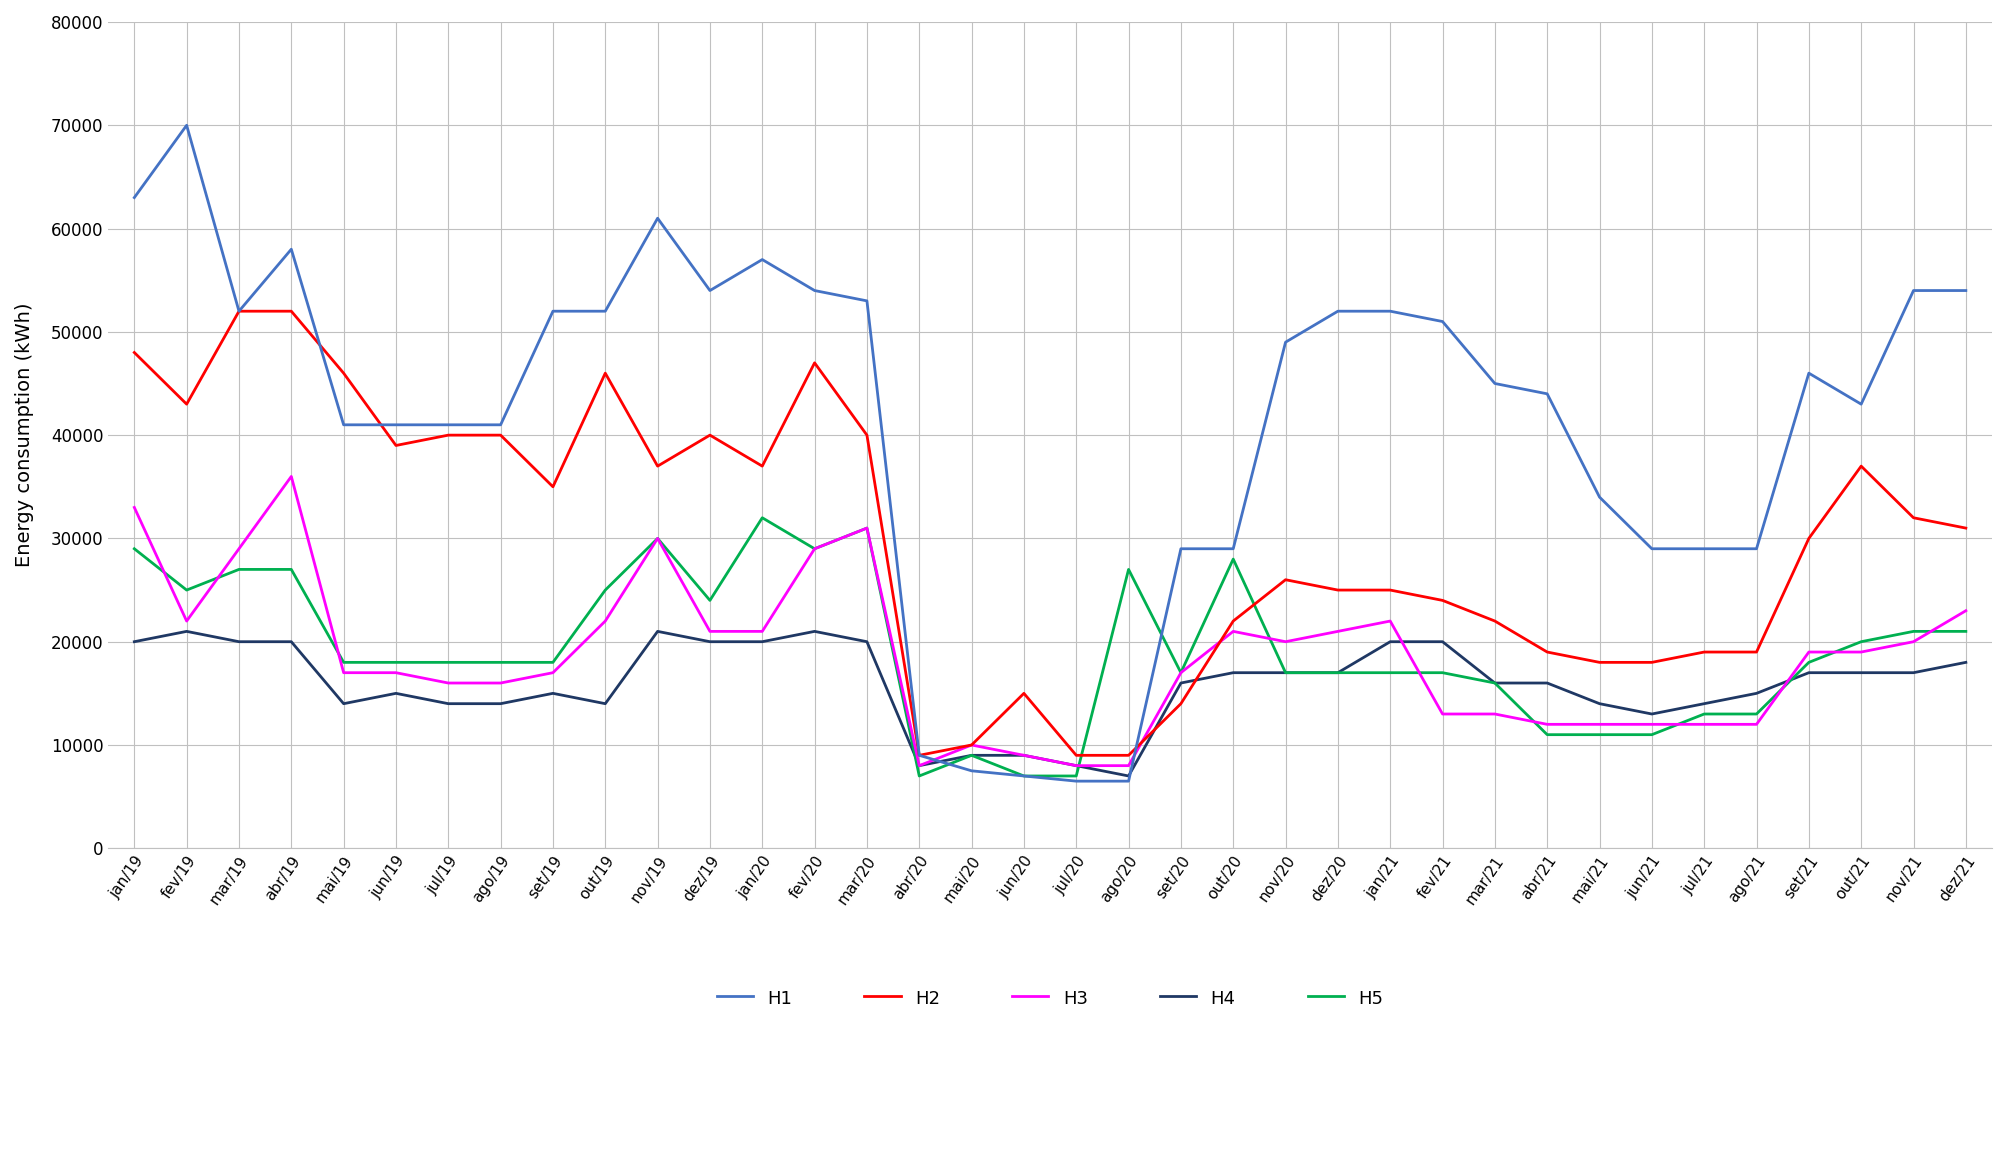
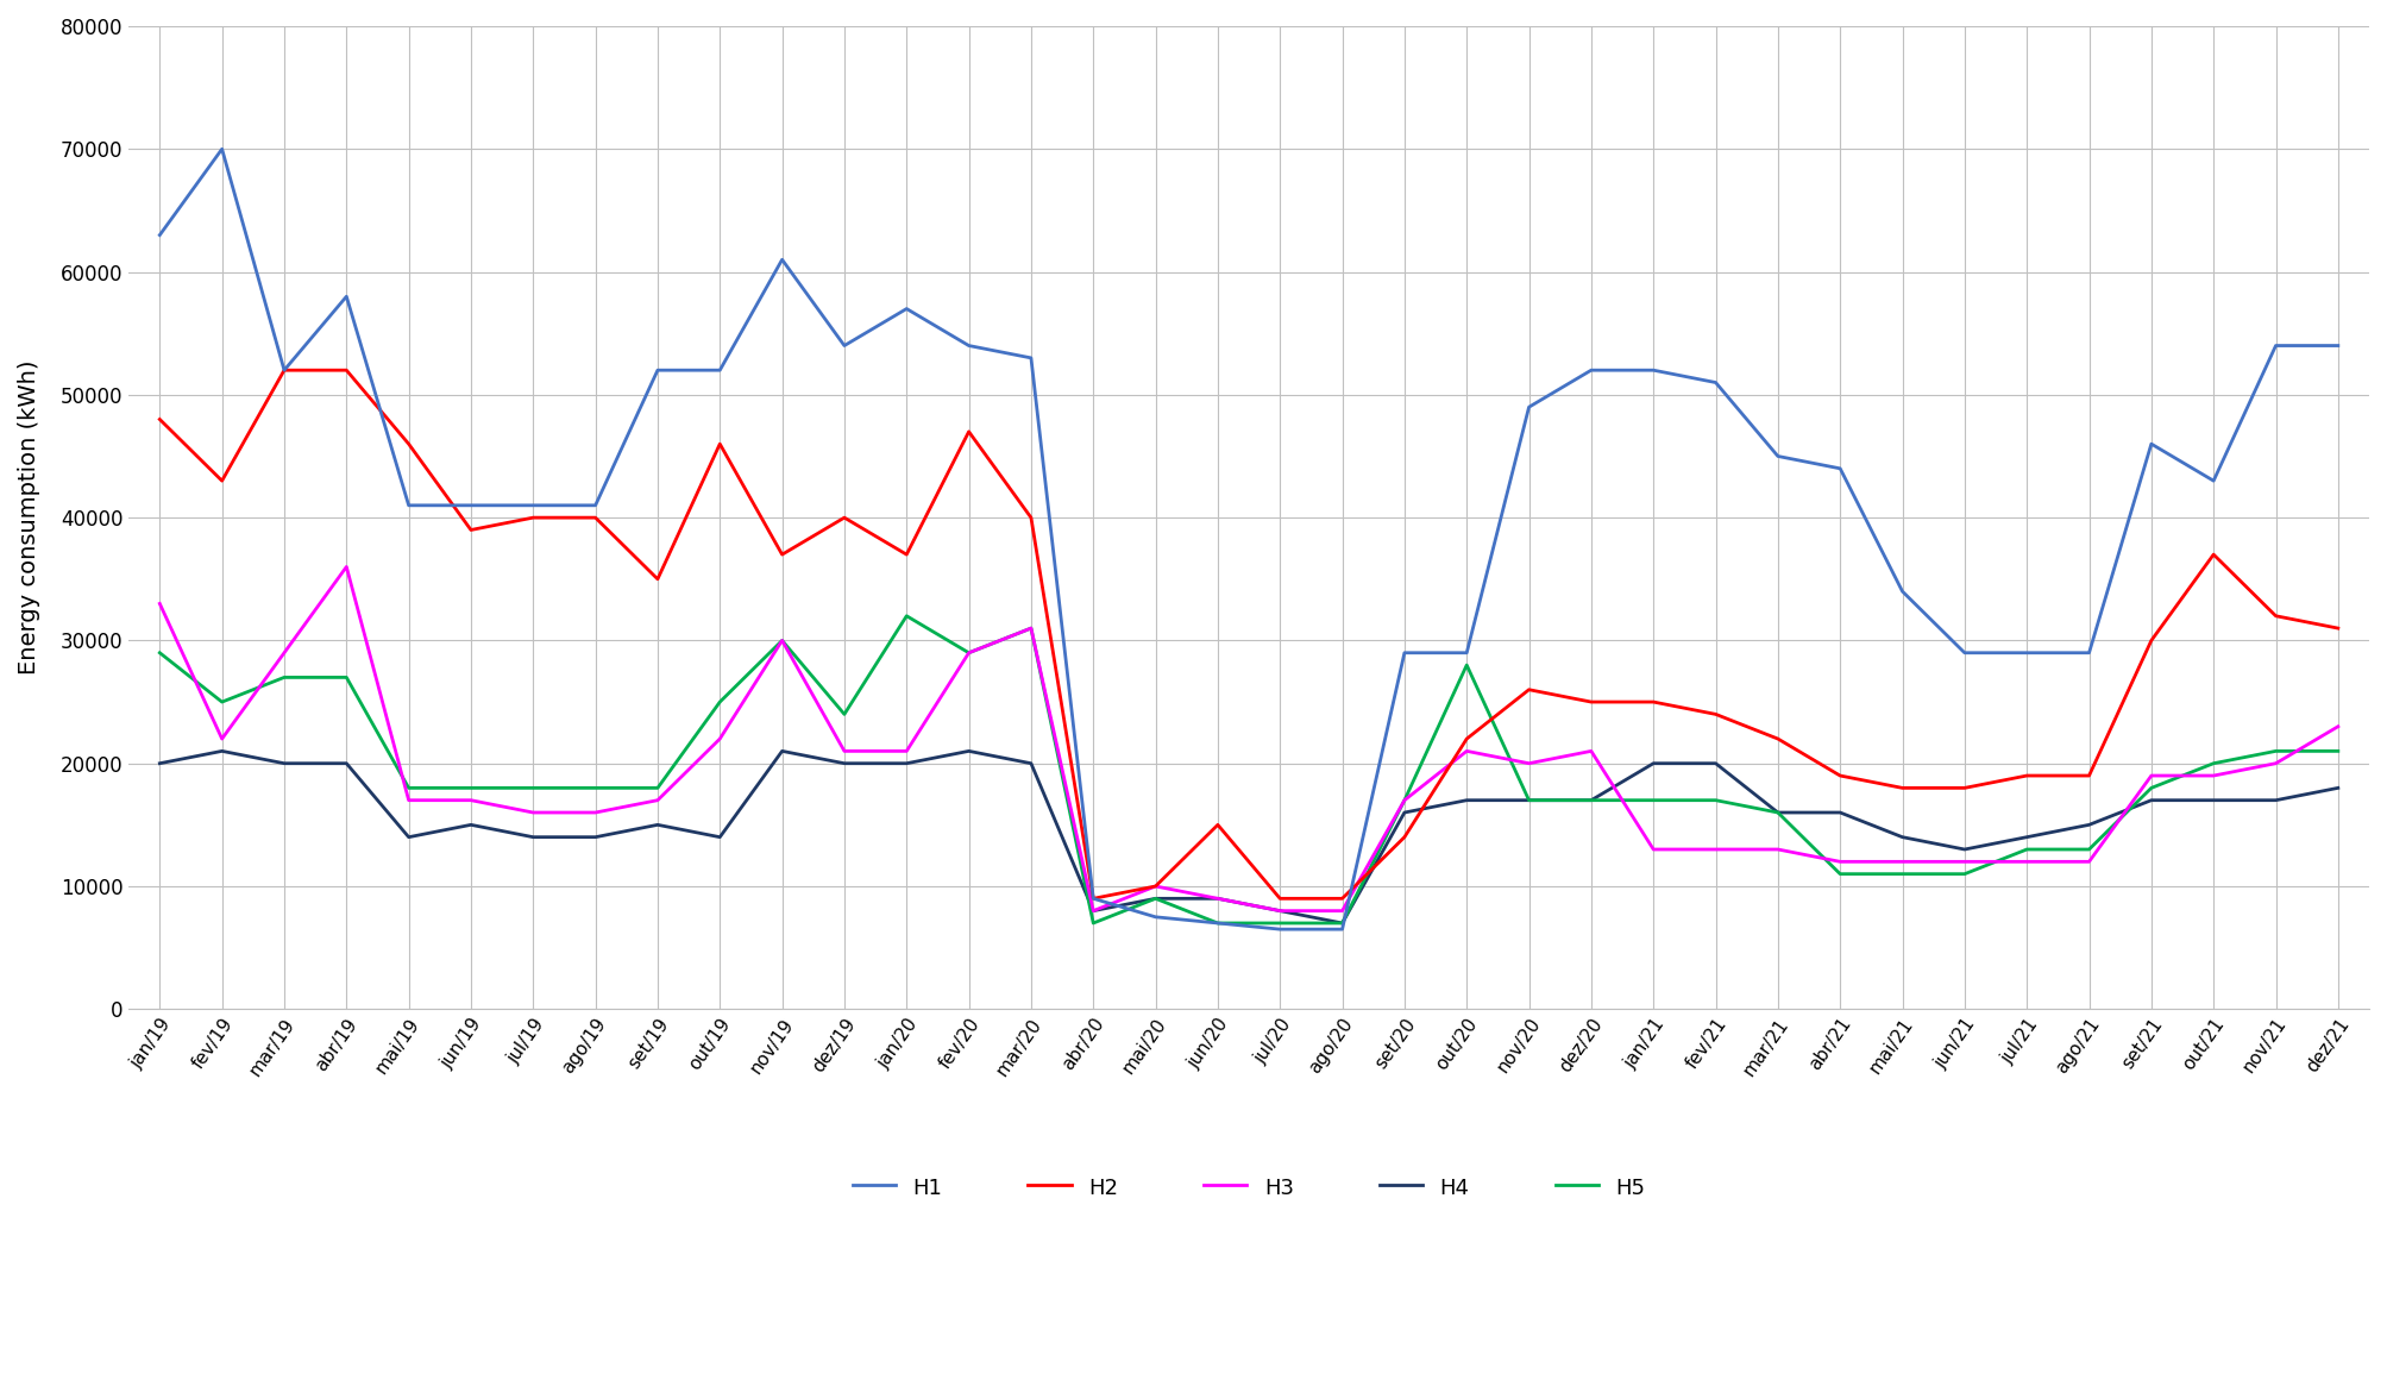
H5/ago/20: 27000 -> 7000
H3/jan/21: 22000 -> 13000
